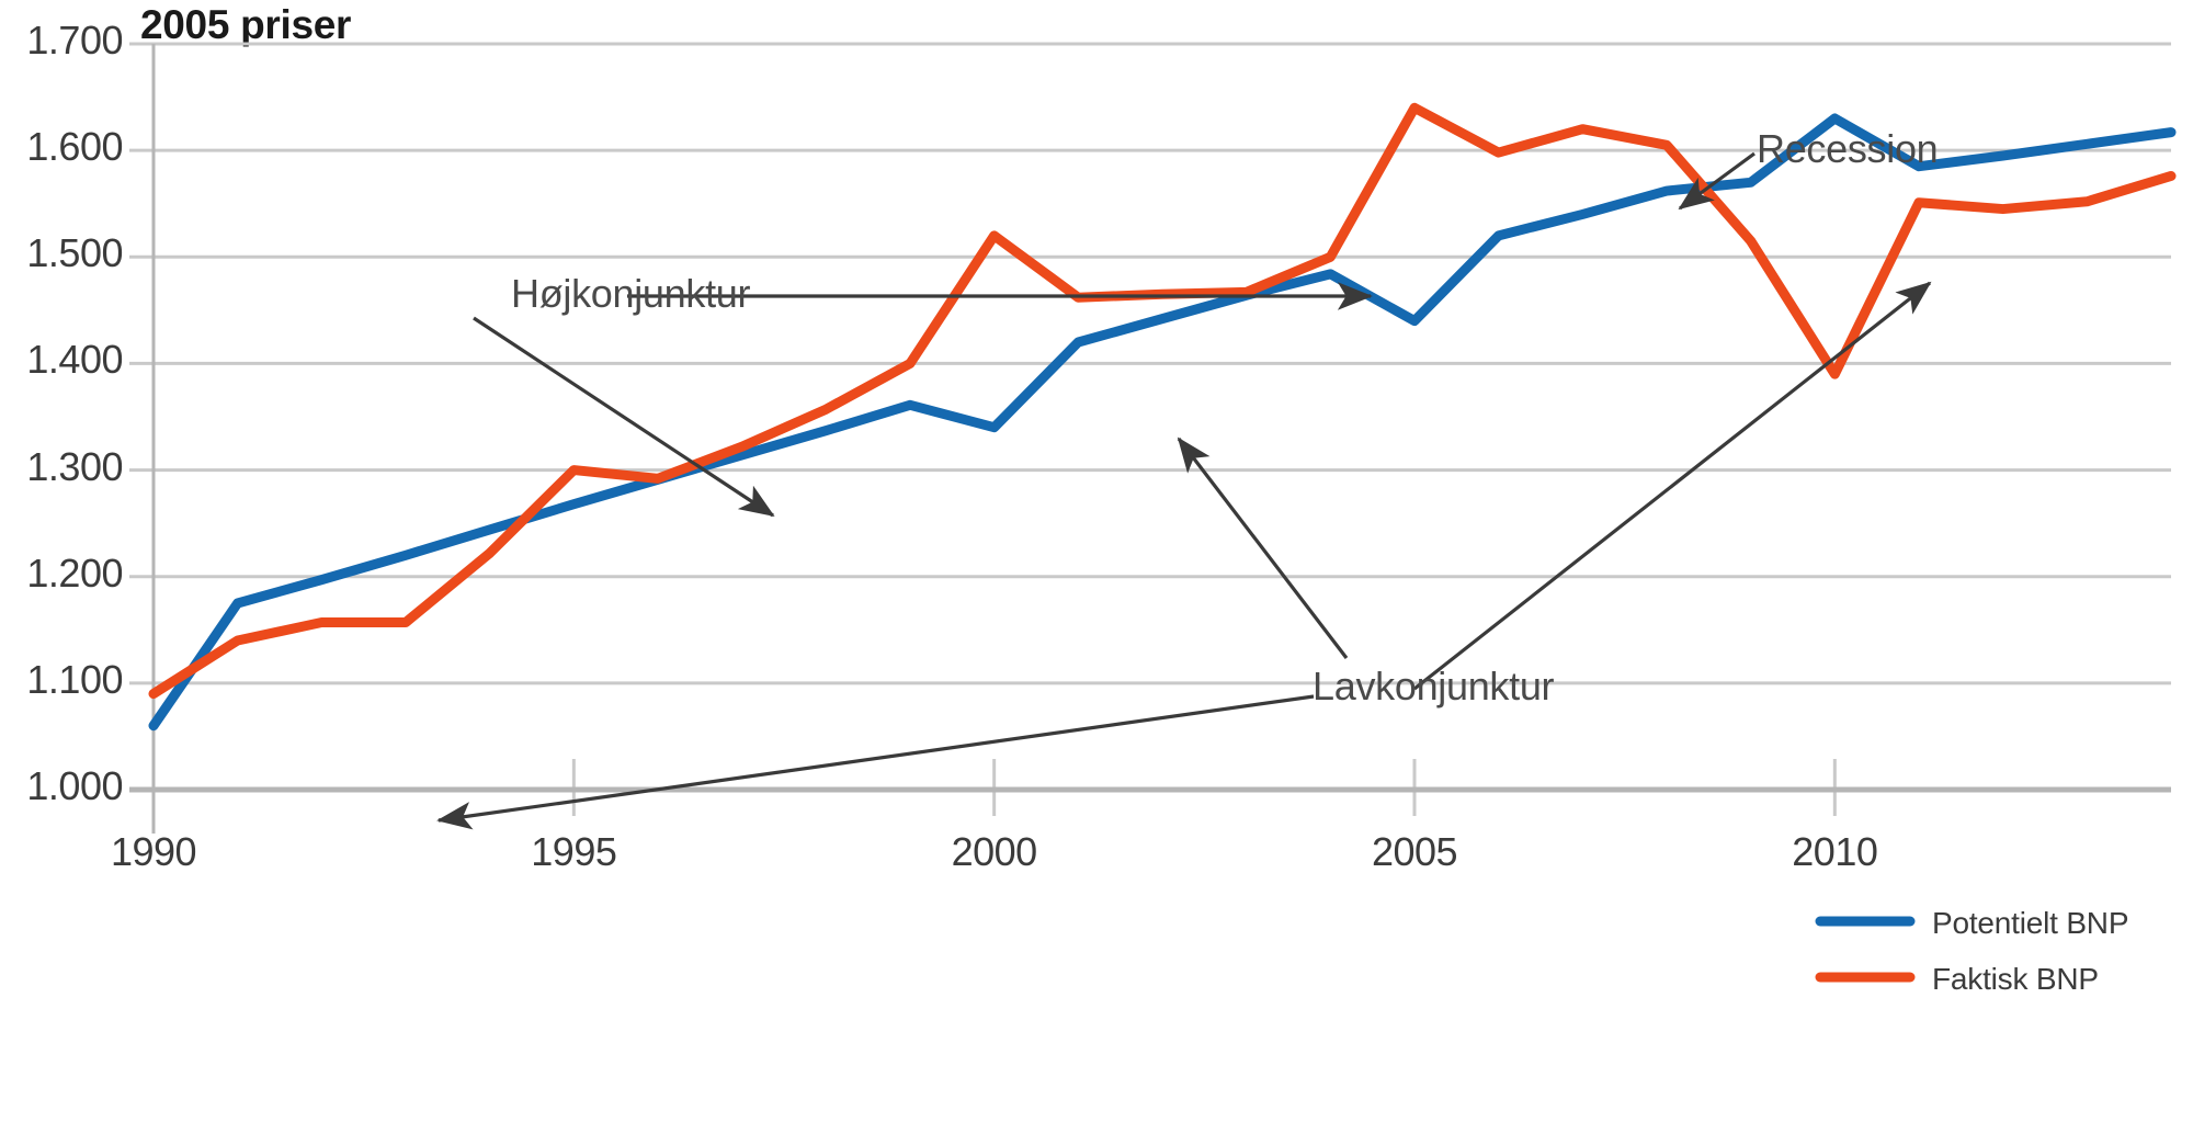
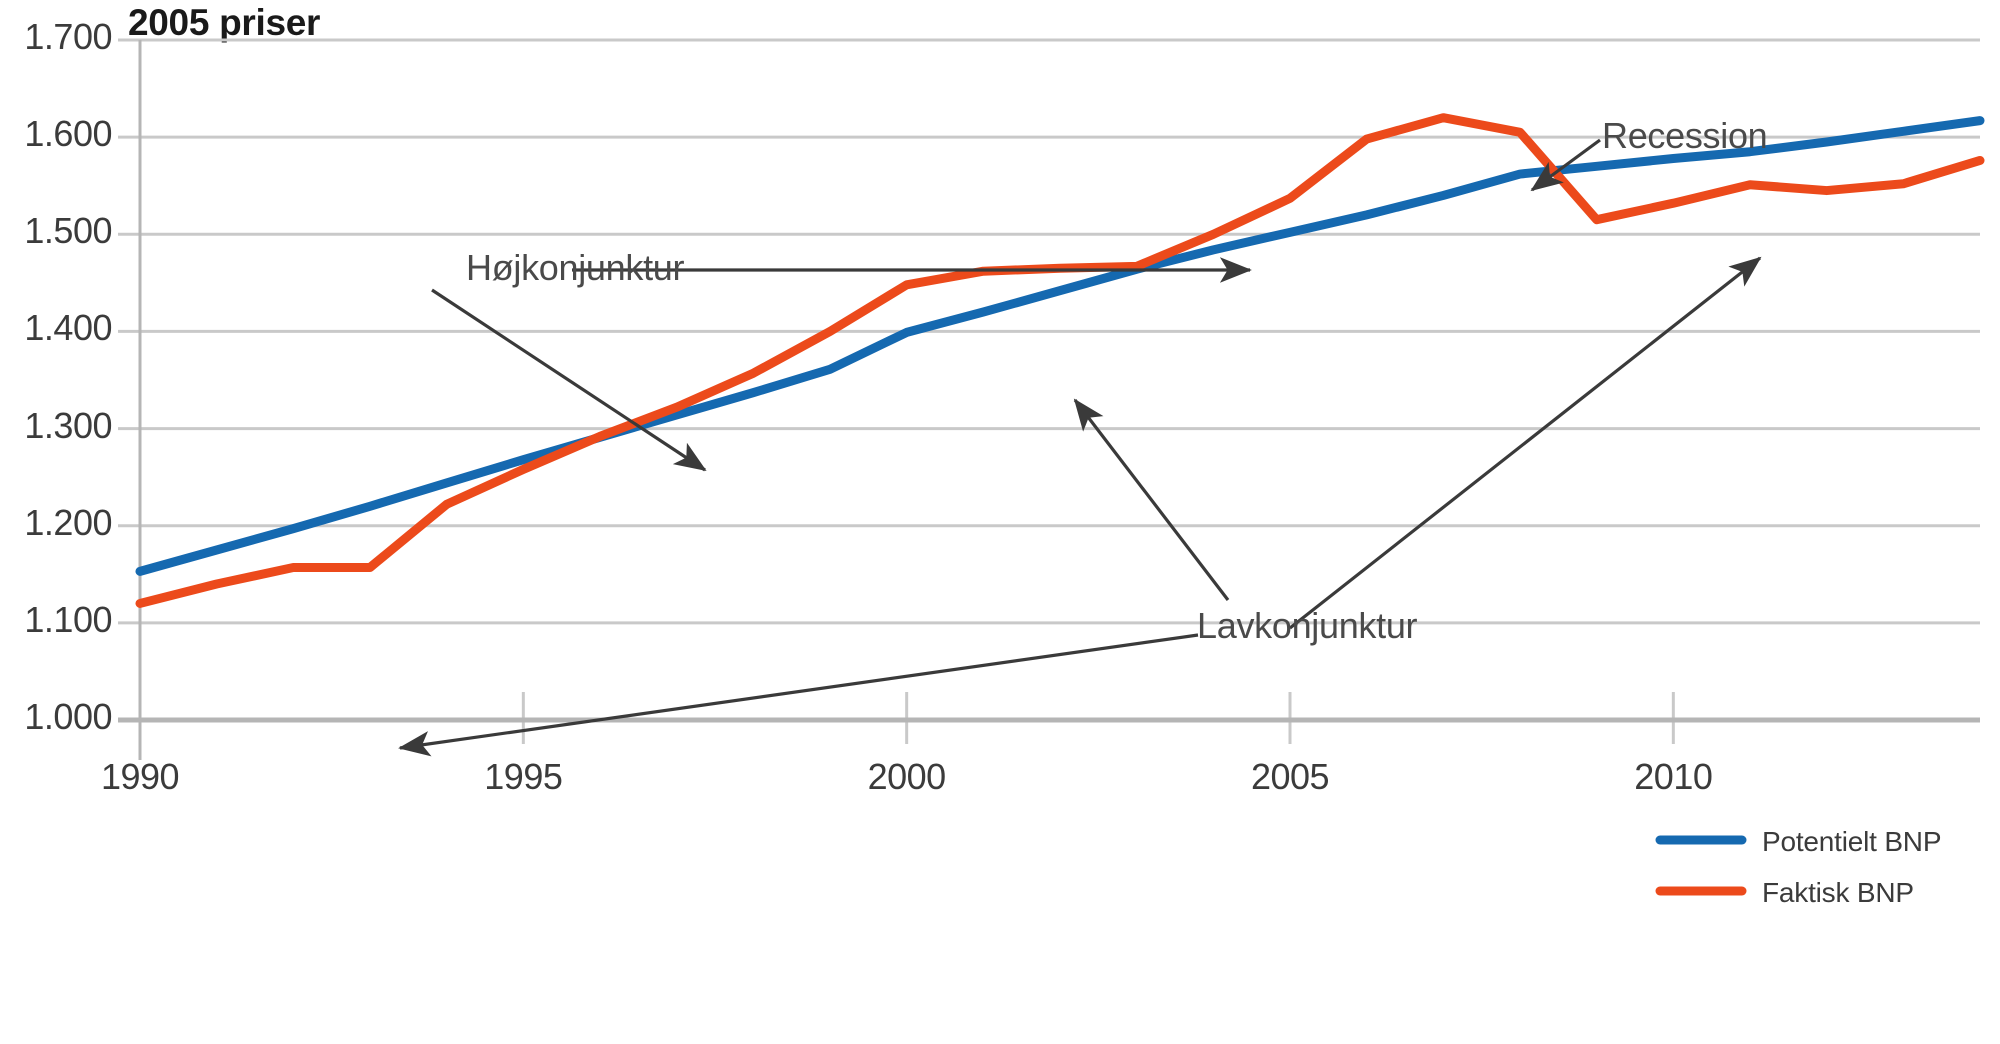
Potentielt BNP/1990: 1060 -> 1150
Faktisk BNP/1990: 1090 -> 1120
Faktisk BNP/1995: 1300 -> 1260
Potentielt BNP/2000: 1340 -> 1400
Faktisk BNP/2000: 1520 -> 1450
Potentielt BNP/2005: 1440 -> 1500
Faktisk BNP/2005: 1640 -> 1540
Potentielt BNP/2010: 1630 -> 1580
Faktisk BNP/2010: 1390 -> 1530
